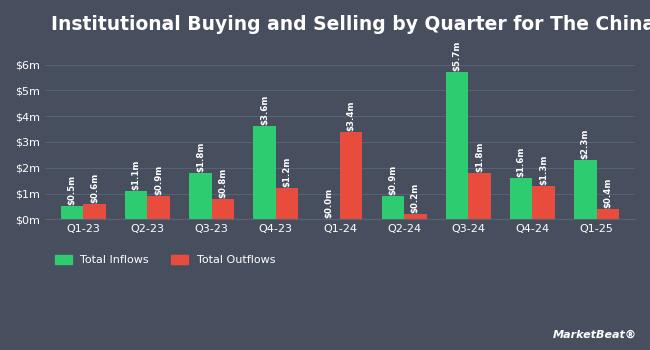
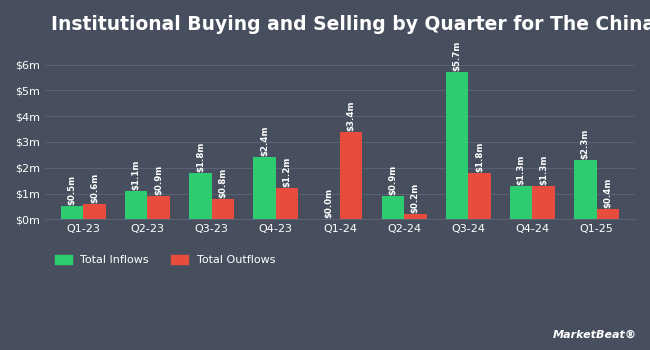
Total Inflows/Q4-23: $3.6m -> $2.4m
Total Inflows/Q4-24: $1.6m -> $1.3m
